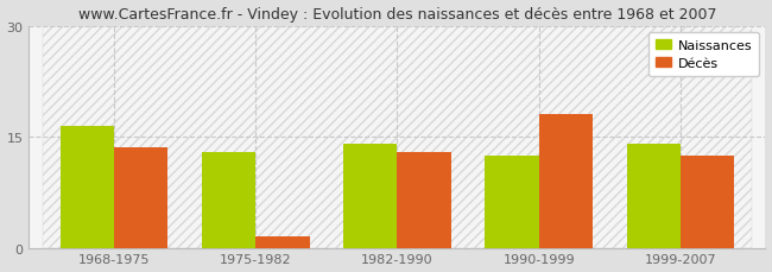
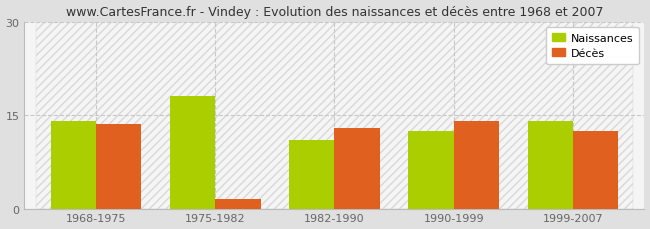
Naissances/1968-1975: 16.5 -> 14.0
Naissances/1975-1982: 13.0 -> 18.0
Naissances/1982-1990: 14.0 -> 11.0
Décès/1990-1999: 18.0 -> 14.0
